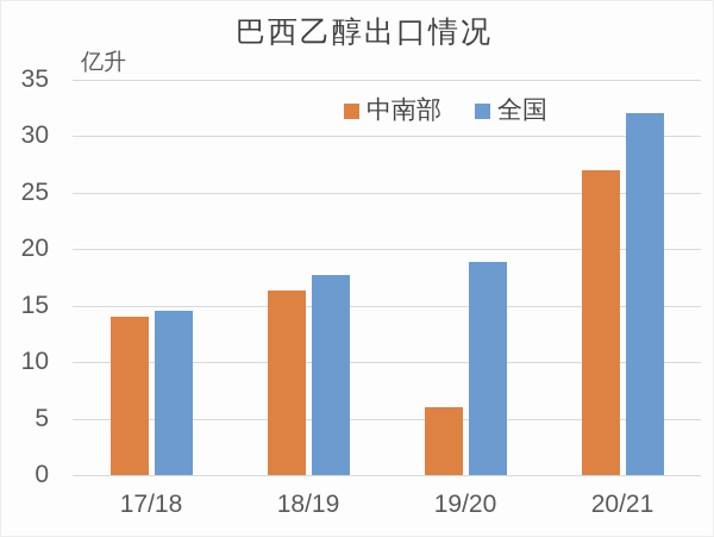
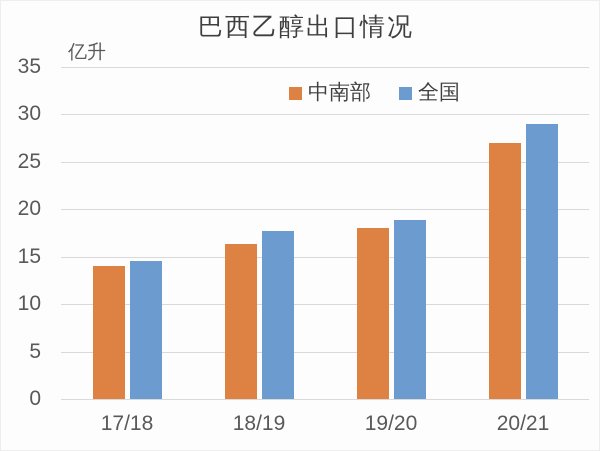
中南部/19/20: 6 -> 18
全国/20/21: 32 -> 29
